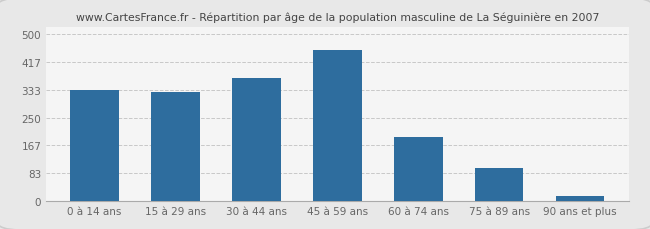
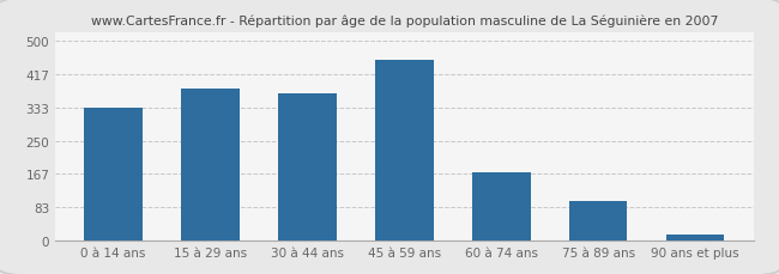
15 à 29 ans: 328 -> 380
60 à 74 ans: 193 -> 170
